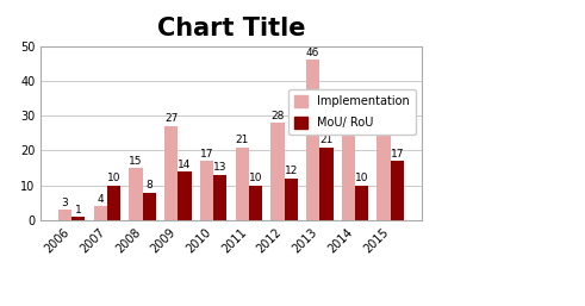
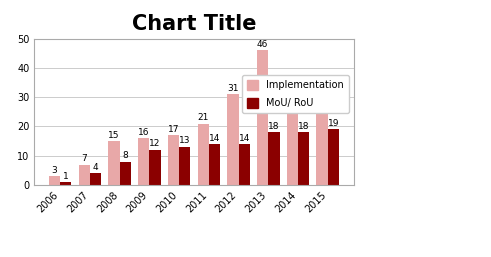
Implementation/2007: 4 -> 7
MoU/ RoU/2007: 10 -> 4
Implementation/2009: 27 -> 16
MoU/ RoU/2009: 14 -> 12
MoU/ RoU/2011: 10 -> 14
Implementation/2012: 28 -> 31
MoU/ RoU/2012: 12 -> 14
MoU/ RoU/2013: 21 -> 18
MoU/ RoU/2014: 10 -> 18
MoU/ RoU/2015: 17 -> 19
